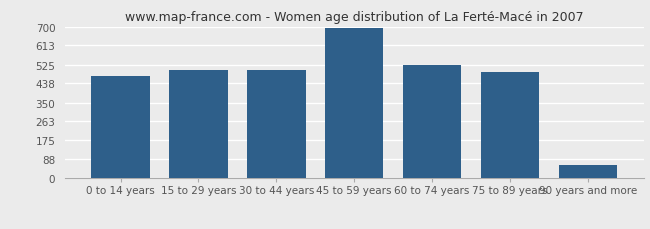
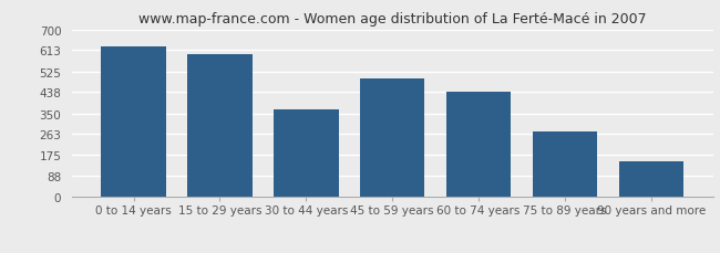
0 to 14 years: 470 -> 630
15 to 29 years: 500 -> 595
30 to 44 years: 498 -> 365
45 to 59 years: 695 -> 495
60 to 74 years: 525 -> 440
75 to 89 years: 490 -> 275
90 years and more: 60 -> 150
